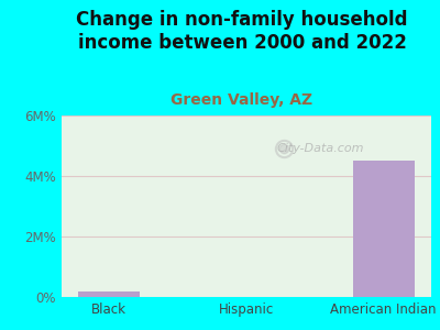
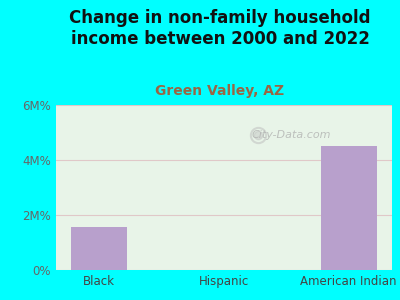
Black: 0.18M% -> 1.55M%
